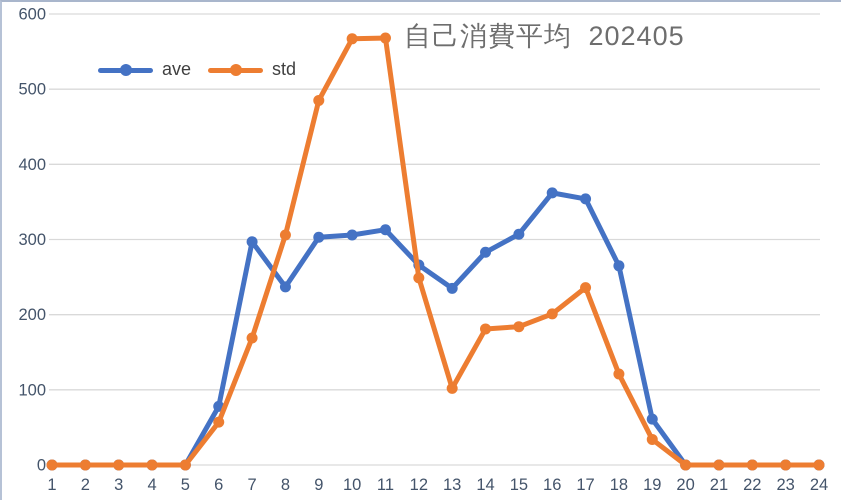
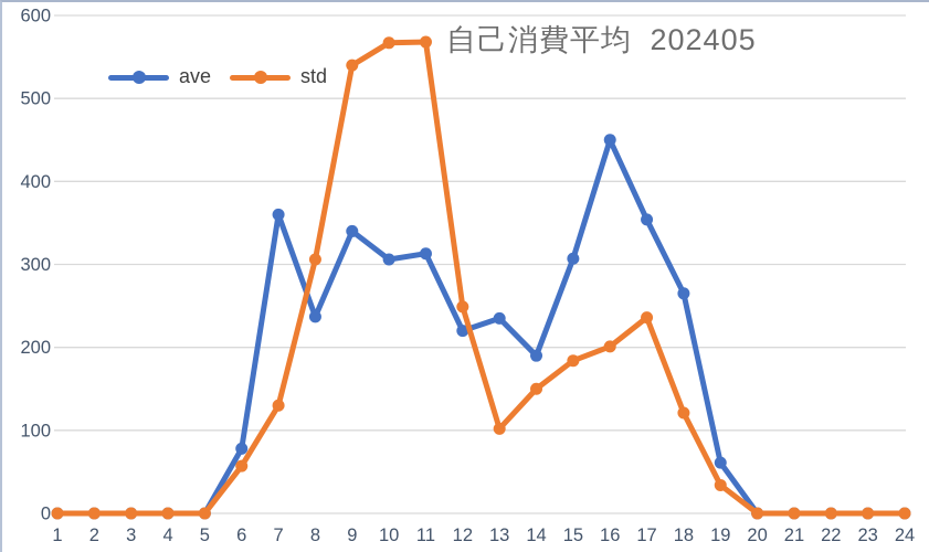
ave/7: 300 -> 360
std/7: 170 -> 130
ave/9: 300 -> 340
std/9: 480 -> 540
ave/12: 270 -> 220
ave/14: 280 -> 190
std/14: 180 -> 150
ave/16: 360 -> 450
